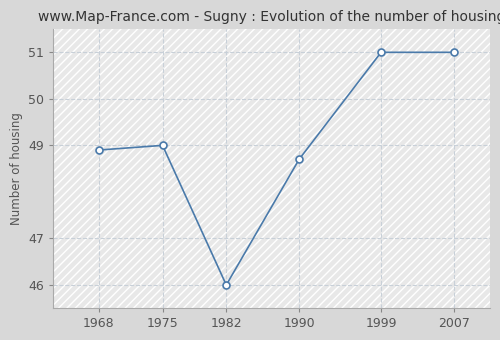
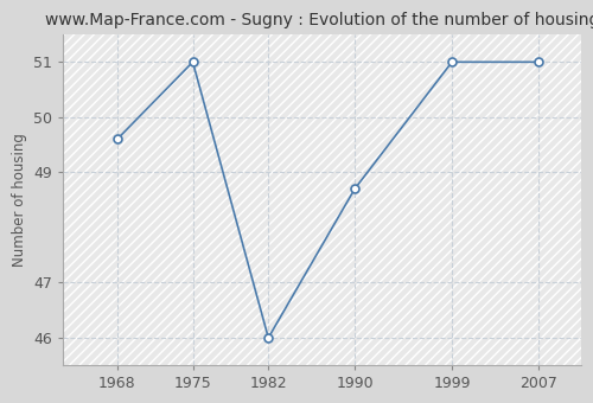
1968: 48.9 -> 49.6
1975: 49.0 -> 51.0
